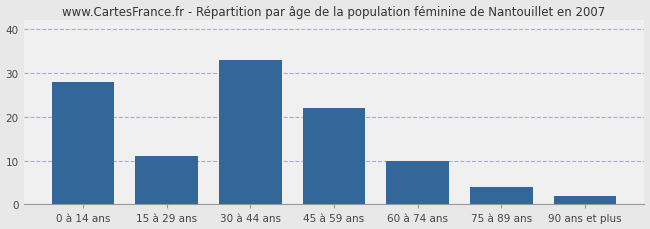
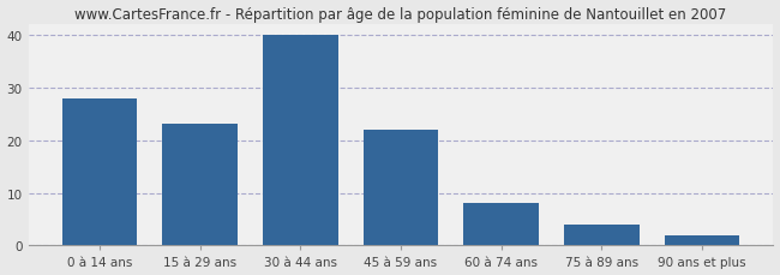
15 à 29 ans: 11 -> 23
30 à 44 ans: 33 -> 40
60 à 74 ans: 10 -> 8
